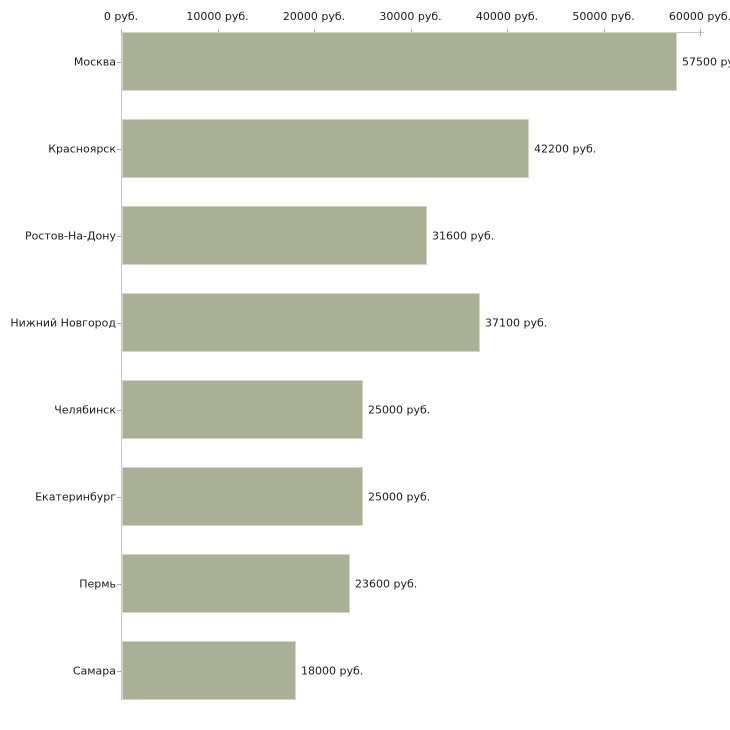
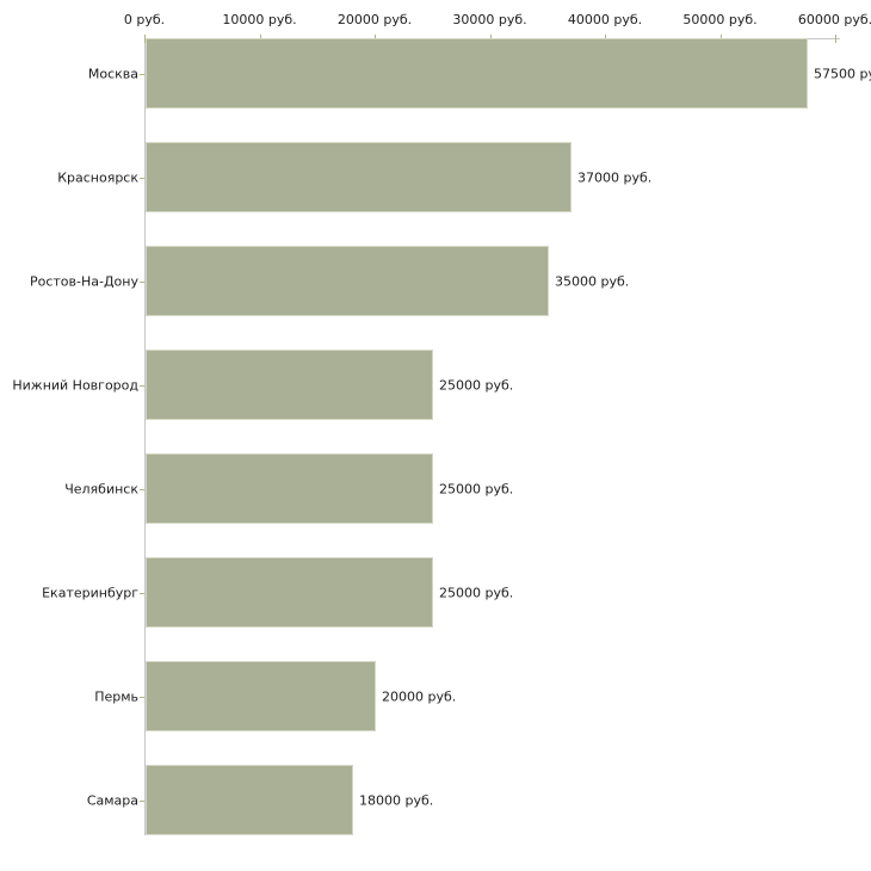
Красноярск: 42200 -> 37000
Ростов-На-Дону: 31600 -> 35000
Нижний Новгород: 37100 -> 25000
Пермь: 23600 -> 20000
